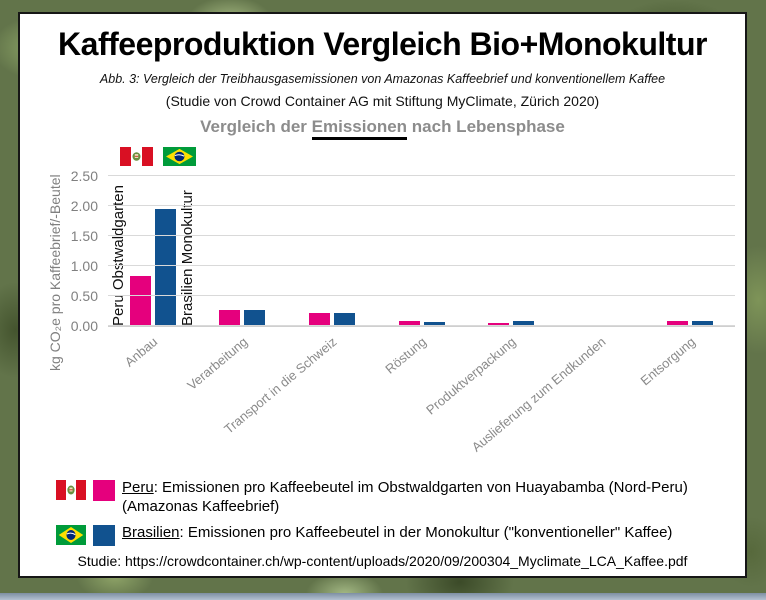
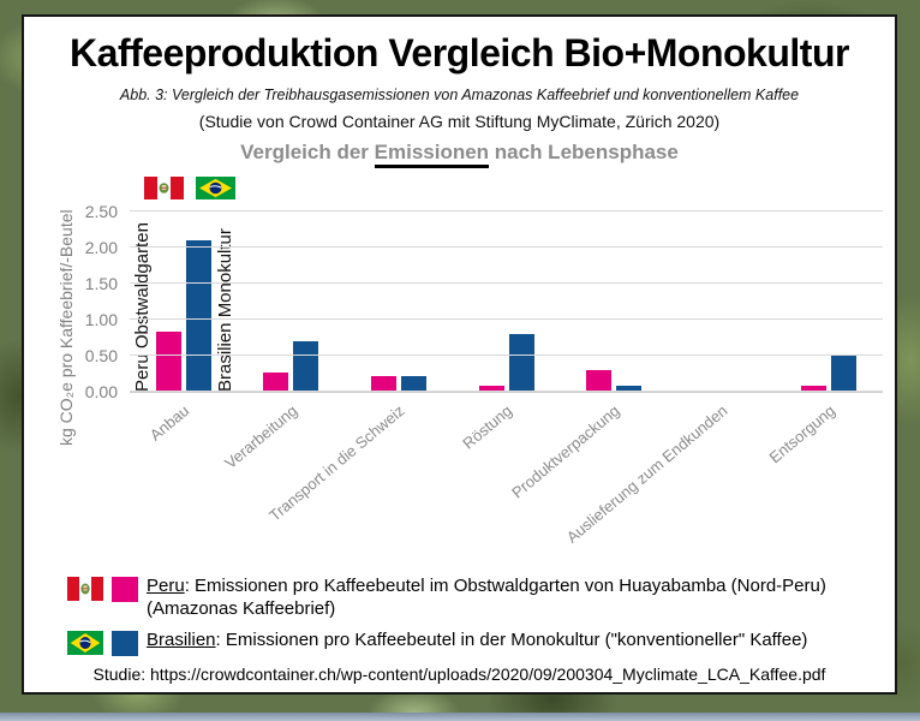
Brasilien Monokultur/Anbau: 1.9 -> 2.1
Brasilien Monokultur/Verarbeitung: 0.3 -> 0.7
Brasilien Monokultur/Röstung: 0.1 -> 0.8
Peru Obstwaldgarten/Produktverpackung: 0.1 -> 0.3
Brasilien Monokultur/Entsorgung: 0.1 -> 0.5
